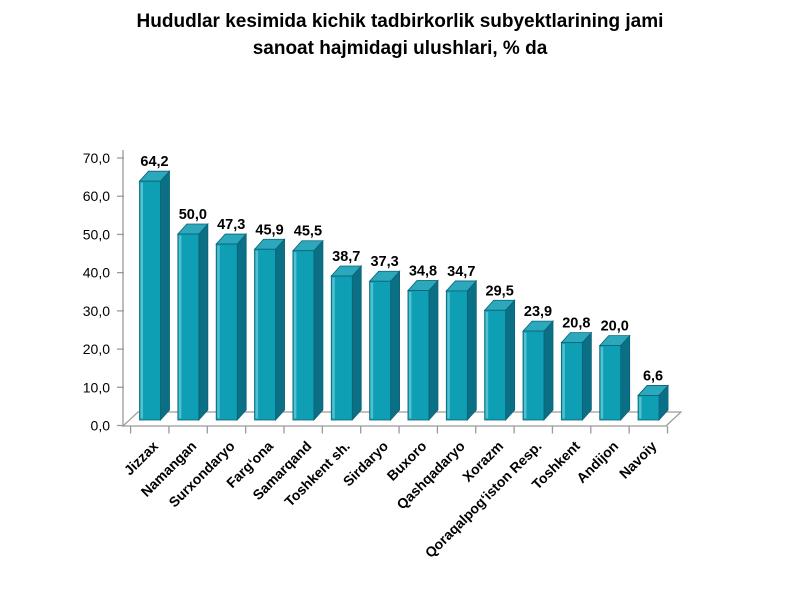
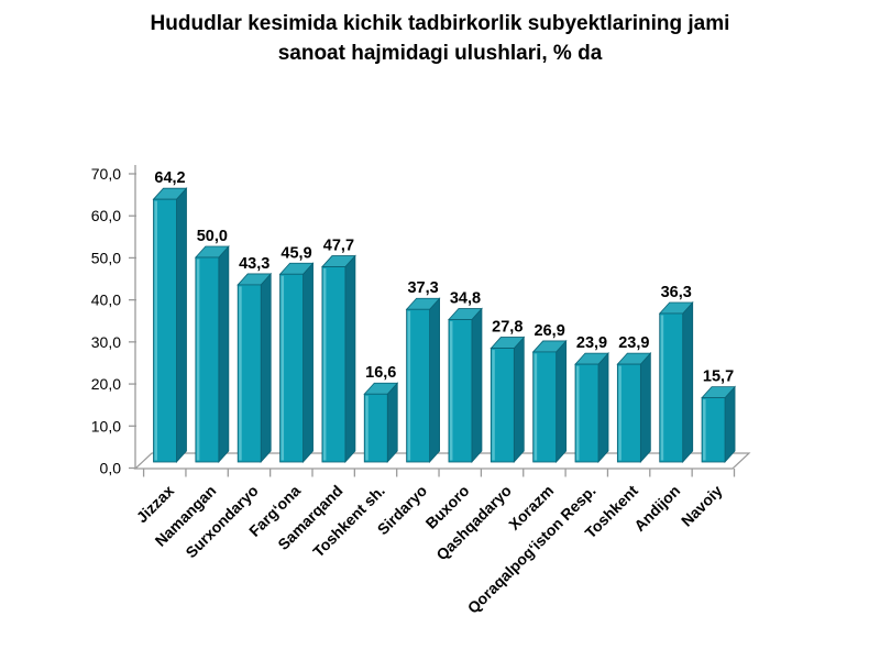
Surxondaryo: 47,3 -> 43,3
Samarqand: 45,5 -> 47,7
Toshkent sh.: 38,7 -> 16,6
Qashqadaryo: 34,7 -> 27,8
Xorazm: 29,5 -> 26,9
Toshkent: 20,8 -> 23,9
Andijon: 20,0 -> 36,3
Navoiy: 6,6 -> 15,7
